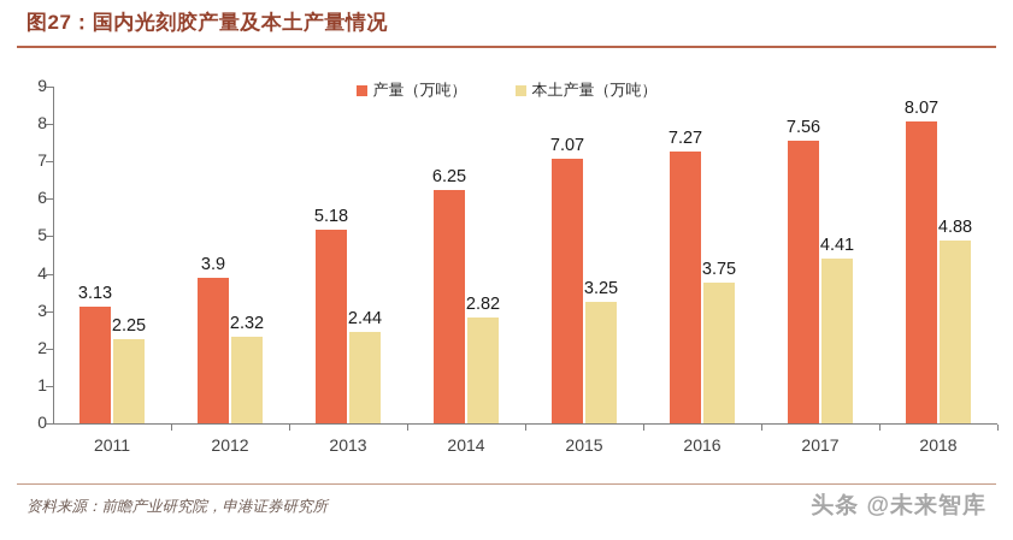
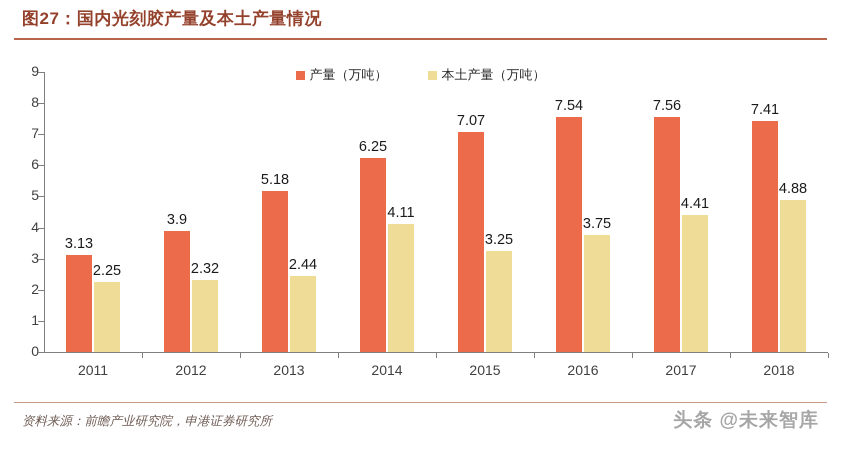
本土产量（万吨）/2014: 2.82 -> 4.11
产量（万吨）/2016: 7.27 -> 7.54
产量（万吨）/2018: 8.07 -> 7.41
